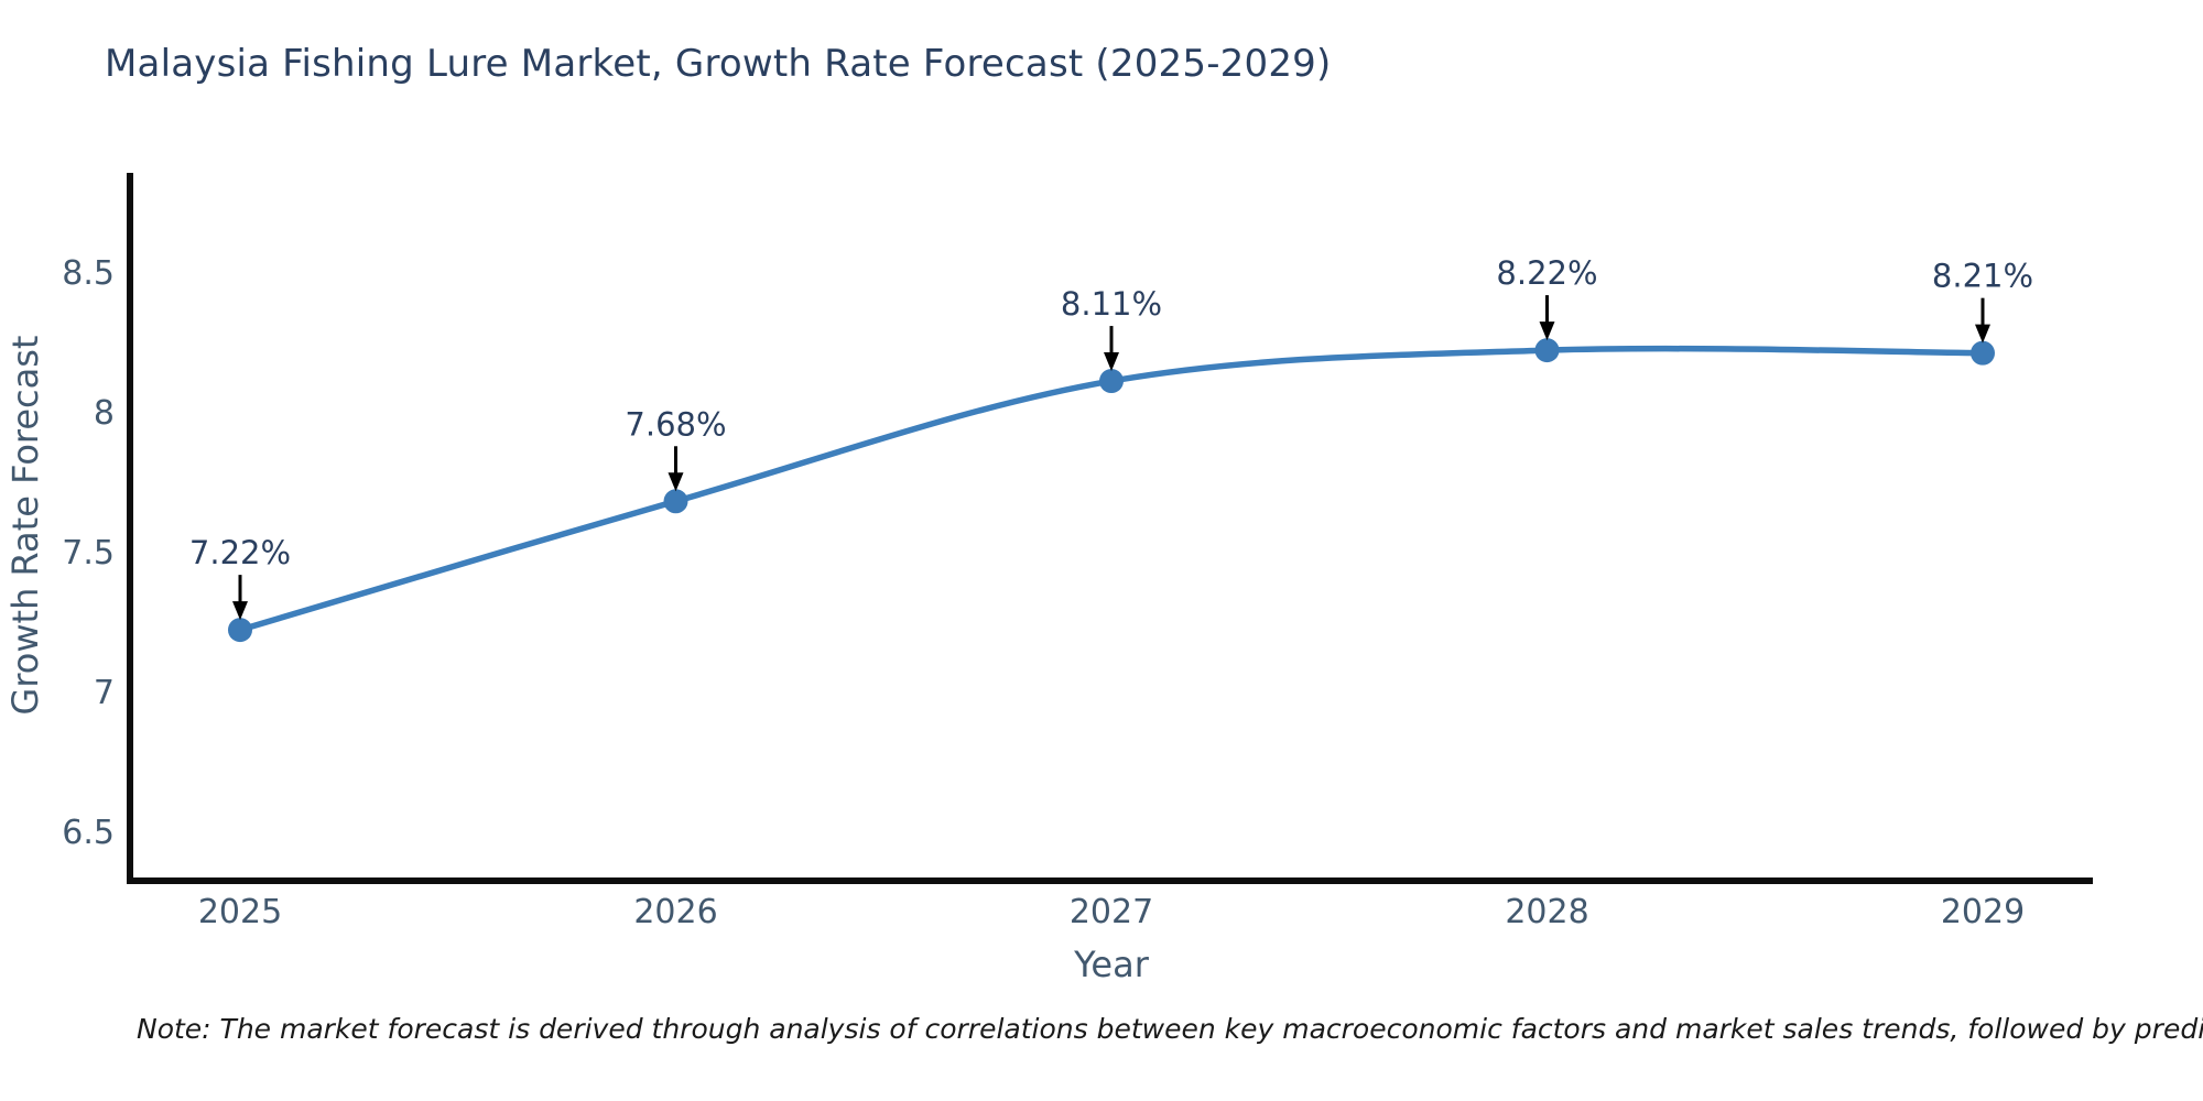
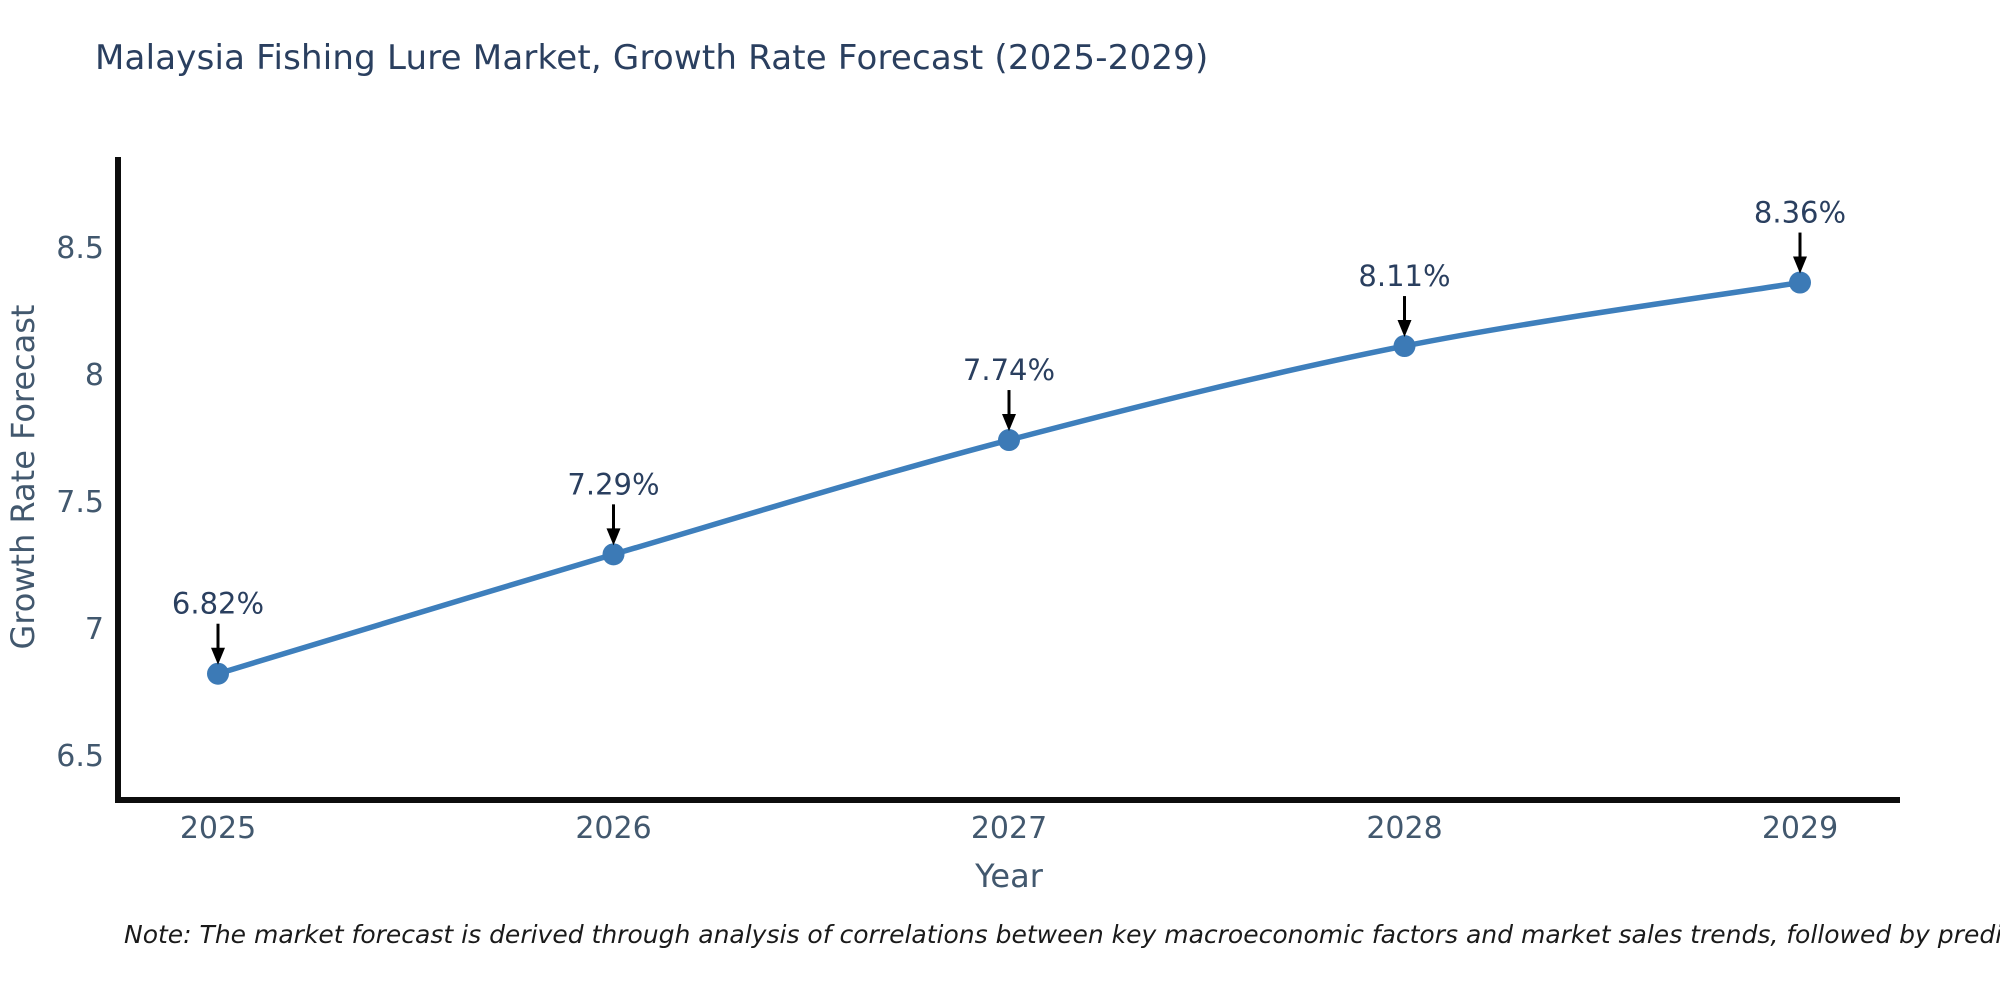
2025: 7.22% -> 6.82%
2026: 7.68% -> 7.29%
2027: 8.11% -> 7.74%
2028: 8.22% -> 8.11%
2029: 8.21% -> 8.36%
